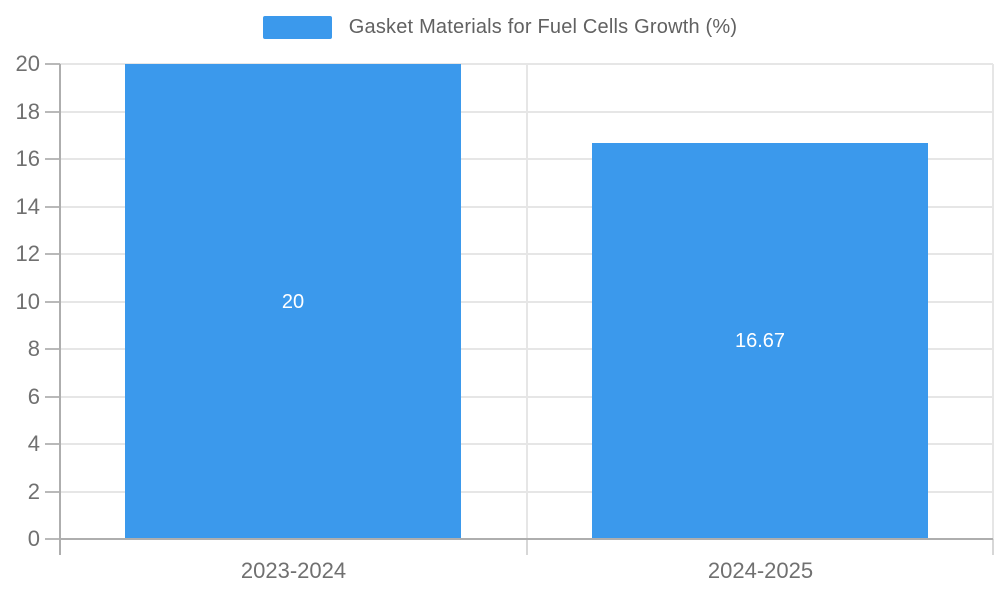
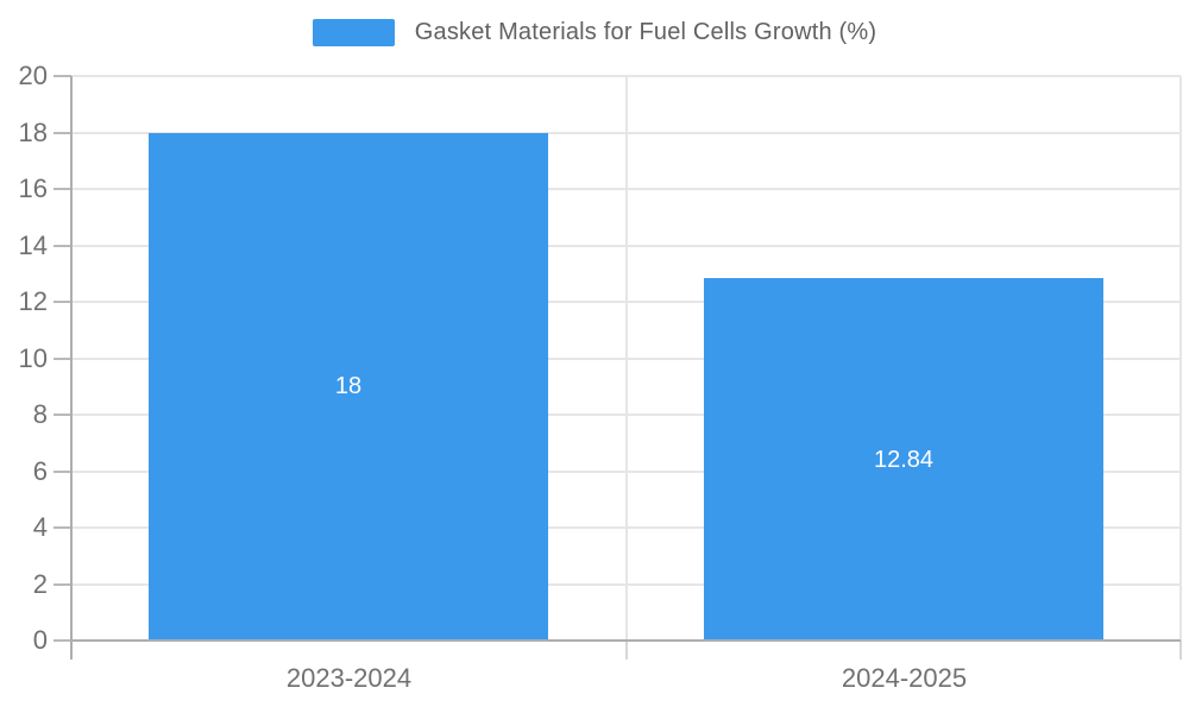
2023-2024: 20 -> 18
2024-2025: 16.67 -> 12.84
